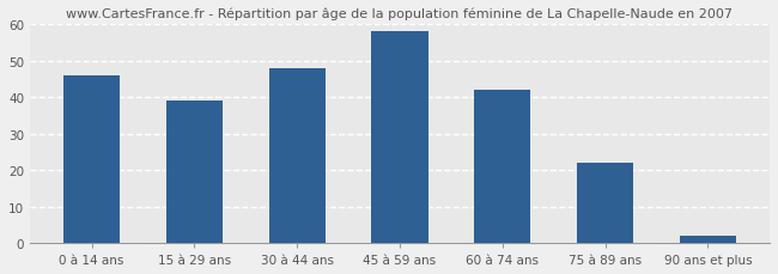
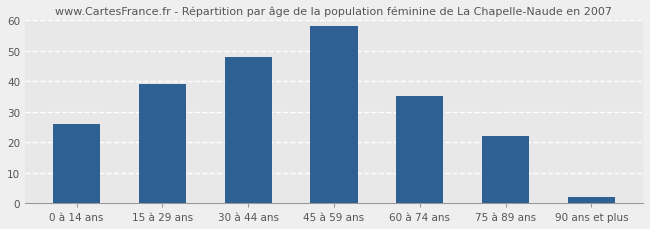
0 à 14 ans: 46 -> 26
60 à 74 ans: 42 -> 35
